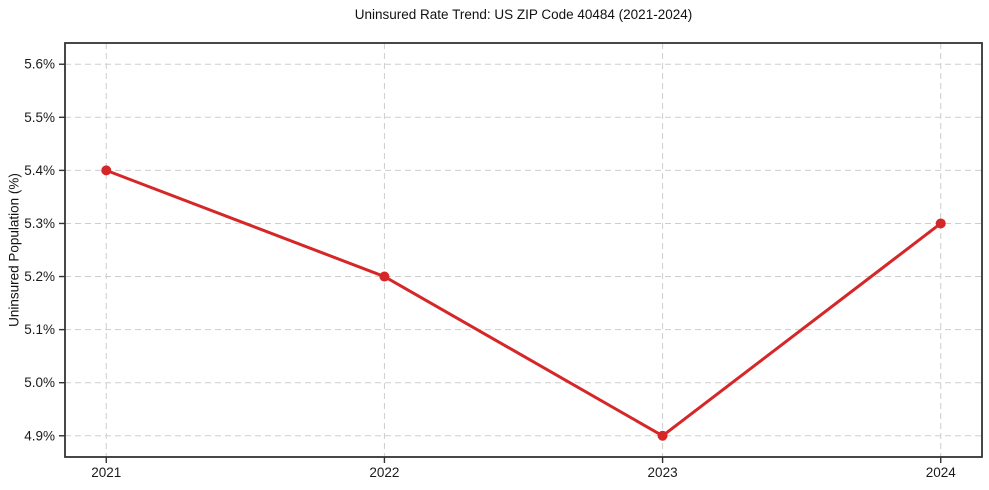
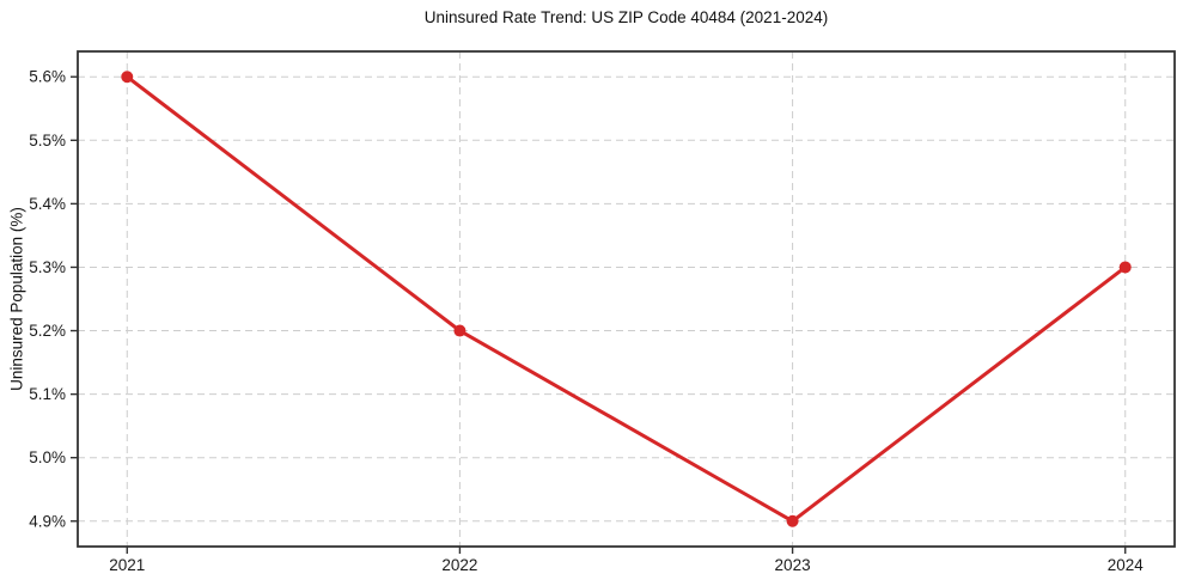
2021: 5.4% -> 5.6%
